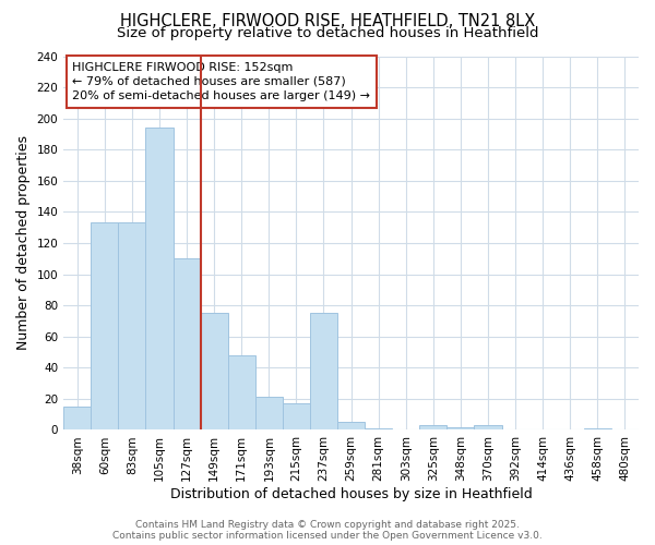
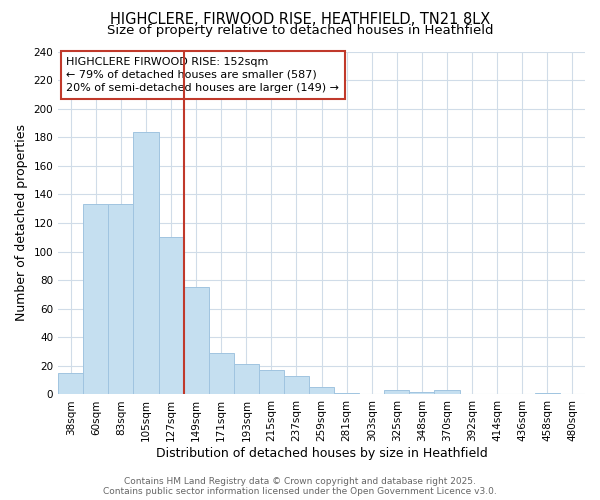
105sqm: 194 -> 184
171sqm: 48 -> 29
237sqm: 75 -> 13
